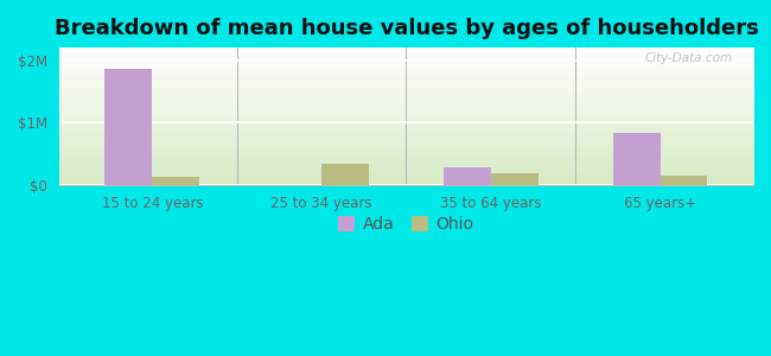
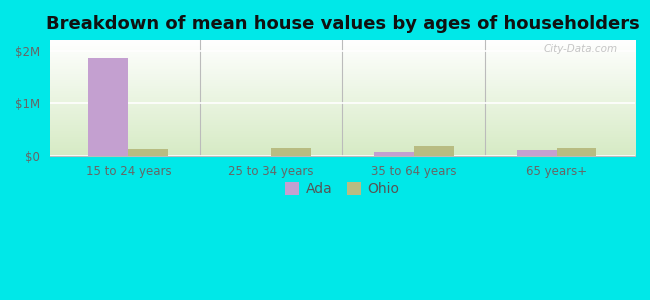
Ohio/25 to 34 years: $0.34M -> $0.16M
Ada/35 to 64 years: $0.28M -> $0.06M
Ada/65 years+: $0.84M -> $0.11M
